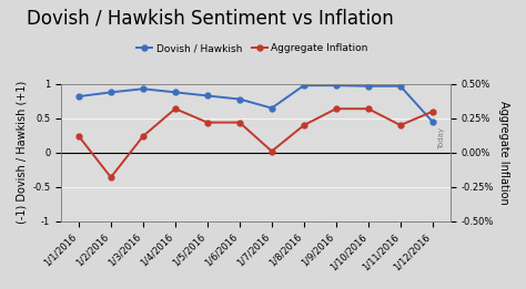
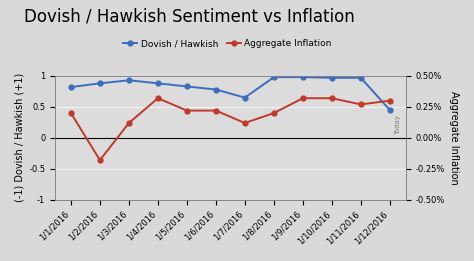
Aggregate Inflation/1/1/2016: 0.12% -> 0.20%
Aggregate Inflation/1/7/2016: 0.01% -> 0.12%
Aggregate Inflation/1/11/2016: 0.20% -> 0.27%
